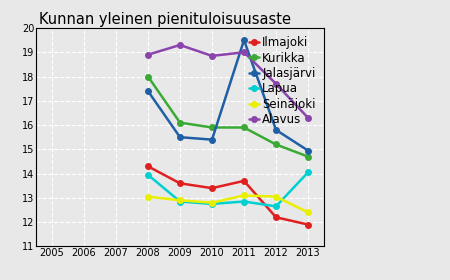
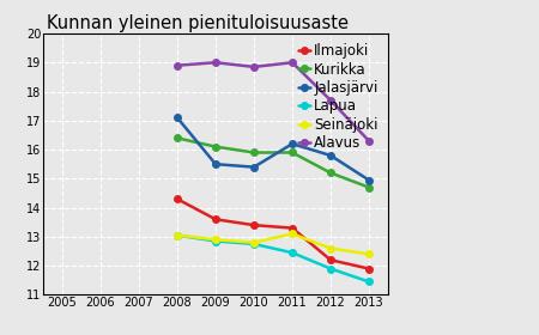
Kurikka/2008: 18.0 -> 16.4
Jalasjärvi/2008: 17.40 -> 17.10
Lapua/2008: 13.95 -> 13.05
Alavus/2009: 19.30 -> 19.00
Ilmajoki/2011: 13.7 -> 13.3
Jalasjärvi/2011: 19.50 -> 16.20
Lapua/2011: 12.85 -> 12.45
Lapua/2012: 12.65 -> 11.90
Seinäjoki/2012: 13.05 -> 12.60
Lapua/2013: 14.05 -> 11.45
